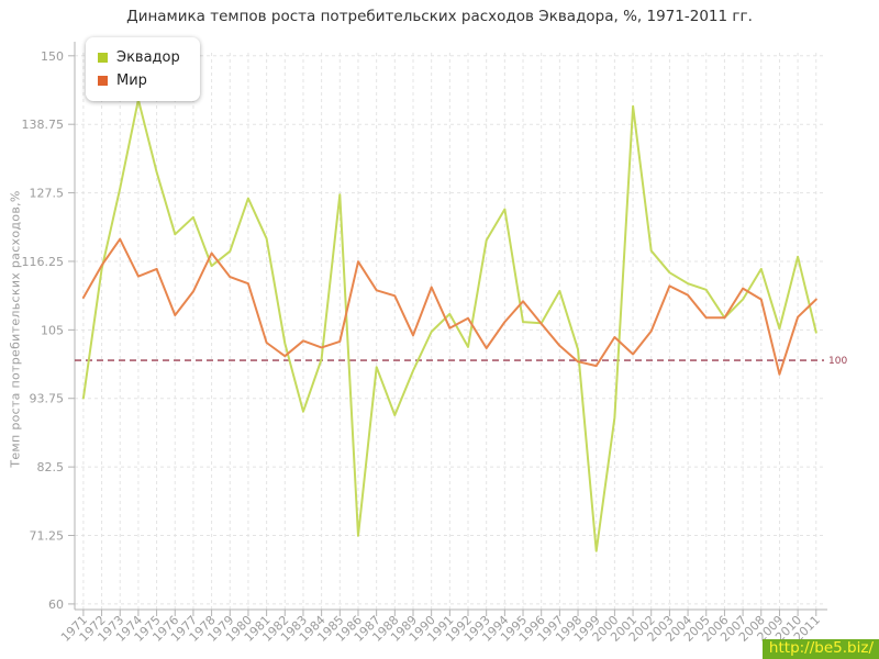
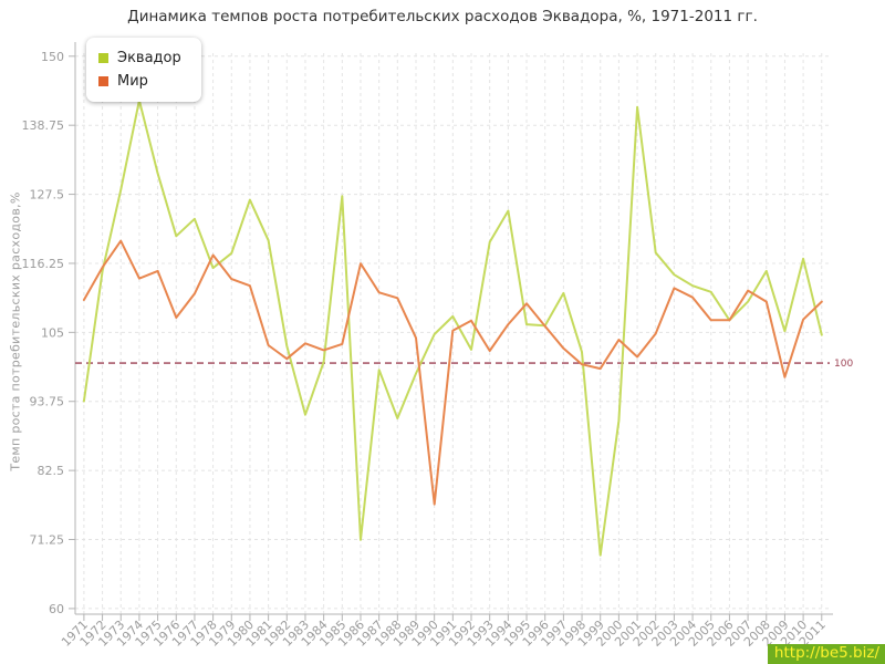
Мир/1990: 112 -> 77
